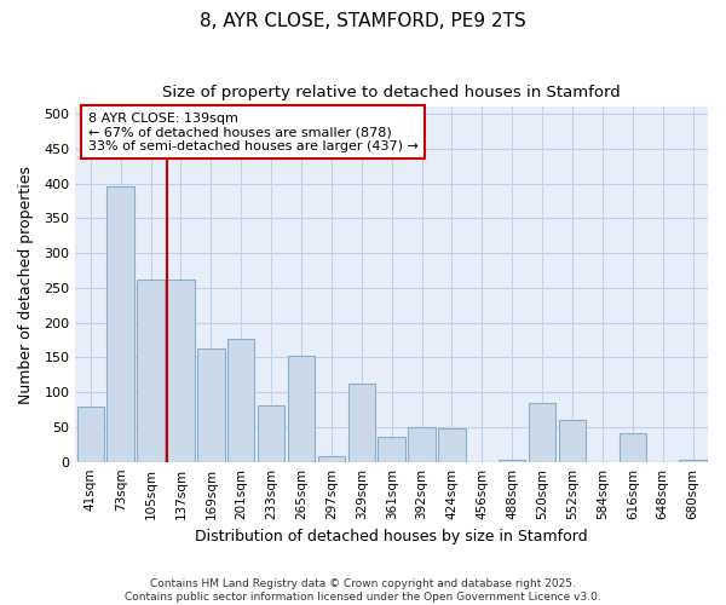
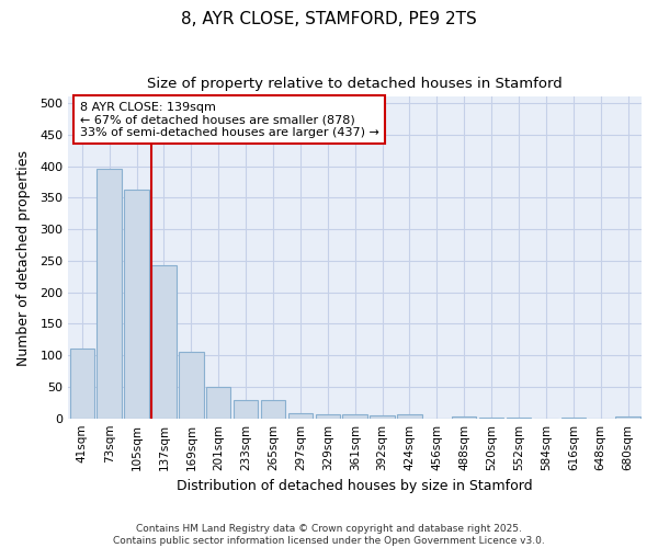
41sqm: 80 -> 111
105sqm: 262 -> 362
137sqm: 262 -> 242
169sqm: 162 -> 105
201sqm: 176 -> 50
233sqm: 82 -> 29
265sqm: 152 -> 29
329sqm: 112 -> 7
361sqm: 36 -> 6
392sqm: 50 -> 5
424sqm: 48 -> 7
520sqm: 84 -> 1
552sqm: 60 -> 1
616sqm: 42 -> 2
